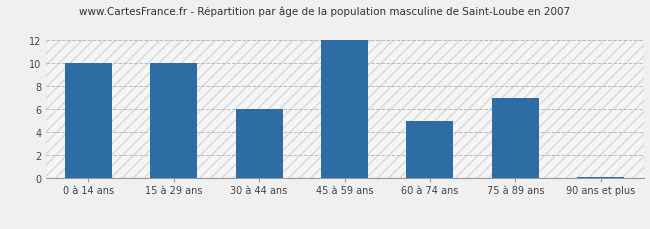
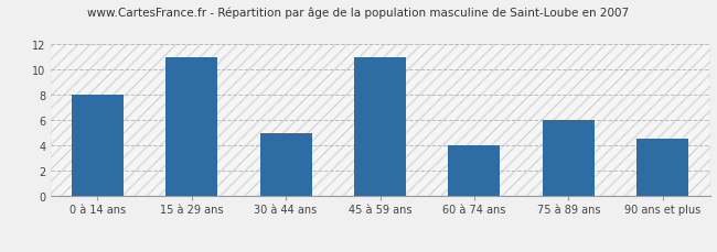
0 à 14 ans: 10.0 -> 8.0
15 à 29 ans: 10.0 -> 11.0
30 à 44 ans: 6.0 -> 5.0
45 à 59 ans: 12.0 -> 11.0
60 à 74 ans: 5.0 -> 4.0
75 à 89 ans: 7.0 -> 6.0
90 ans et plus: 0.1 -> 4.6
